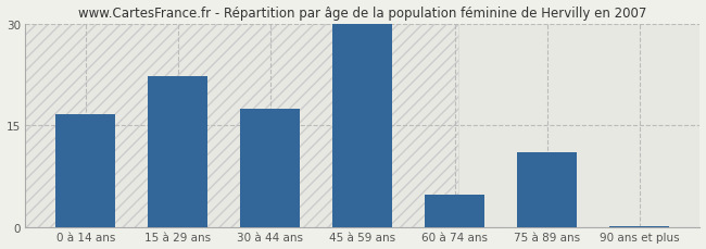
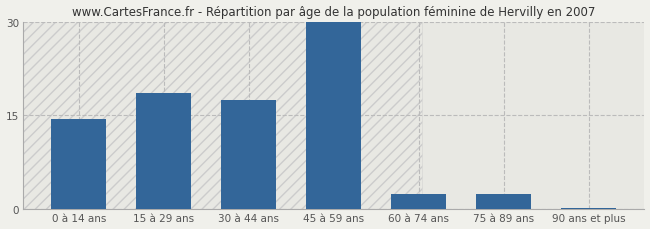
0 à 14 ans: 16.6 -> 14.5
15 à 29 ans: 22.2 -> 18.5
60 à 74 ans: 4.8 -> 2.5
75 à 89 ans: 11.0 -> 2.5
